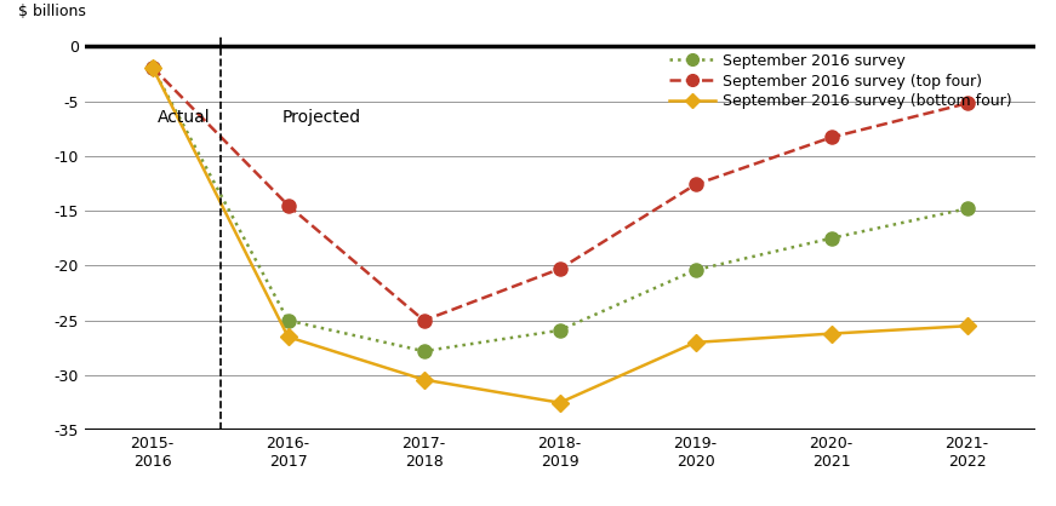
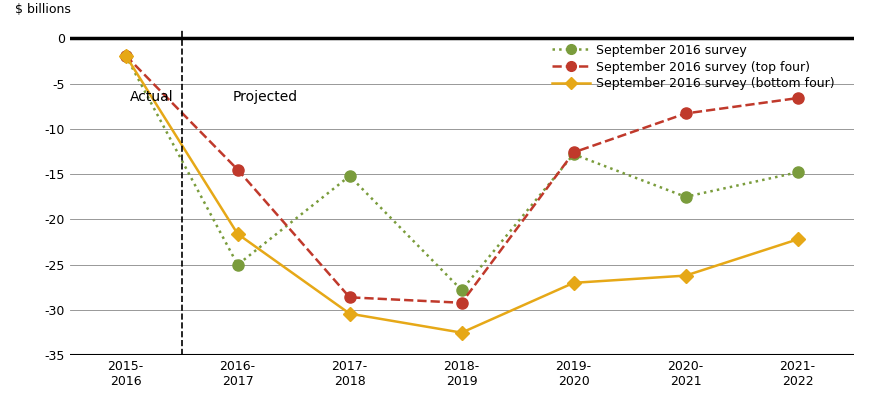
September 2016 survey (bottom four)/2016- 2017: -26.5 -> -21.6
September 2016 survey/2017- 2018: -27.8 -> -15.2
September 2016 survey (top four)/2017- 2018: -25.0 -> -28.6
September 2016 survey/2018- 2019: -25.9 -> -27.8
September 2016 survey (top four)/2018- 2019: -20.3 -> -29.2
September 2016 survey/2019- 2020: -20.4 -> -12.8
September 2016 survey (top four)/2021- 2022: -5.2 -> -6.6
September 2016 survey (bottom four)/2021- 2022: -25.5 -> -22.2
